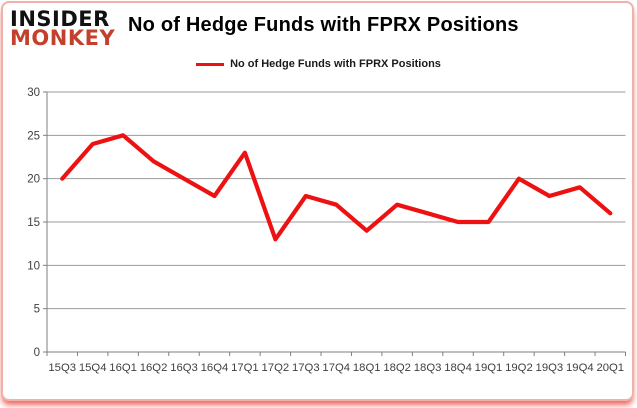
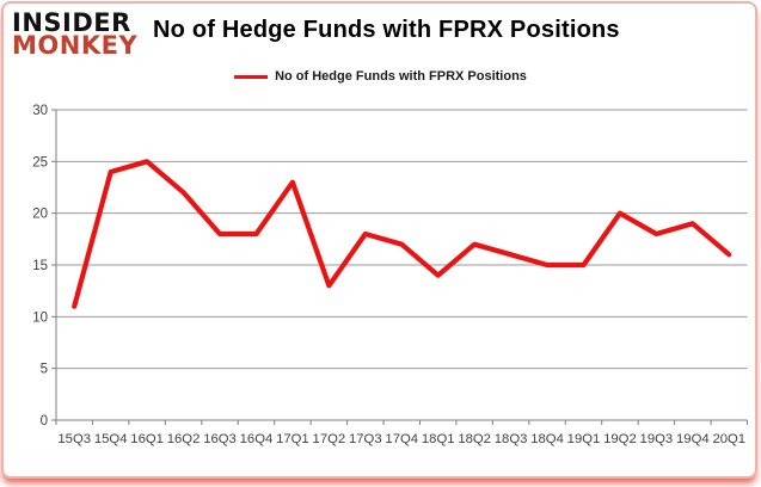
15Q3: 20 -> 11
16Q3: 20 -> 18
